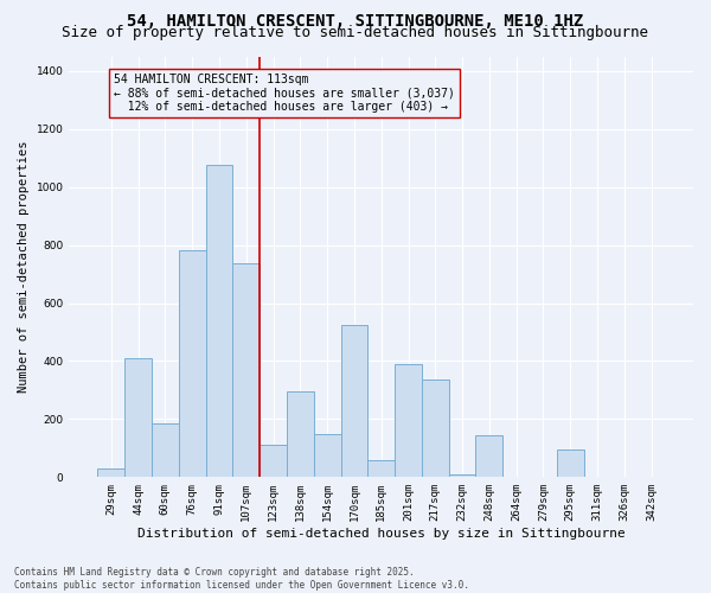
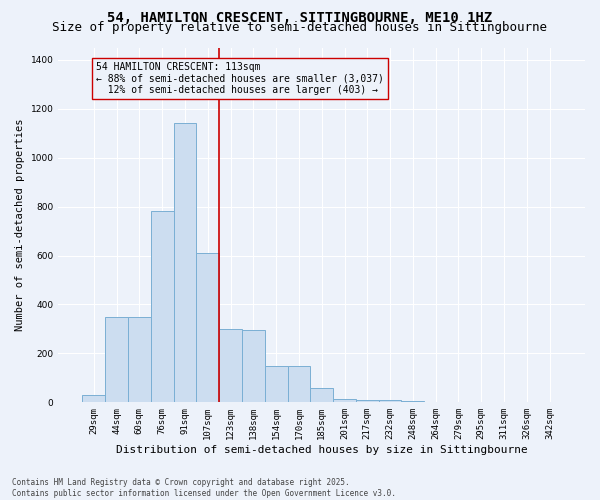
44sqm: 410 -> 350
60sqm: 185 -> 350
91sqm: 1075 -> 1140
107sqm: 735 -> 610
123sqm: 110 -> 300
170sqm: 525 -> 150
201sqm: 390 -> 15
217sqm: 335 -> 10
248sqm: 145 -> 5
295sqm: 95 -> 1
